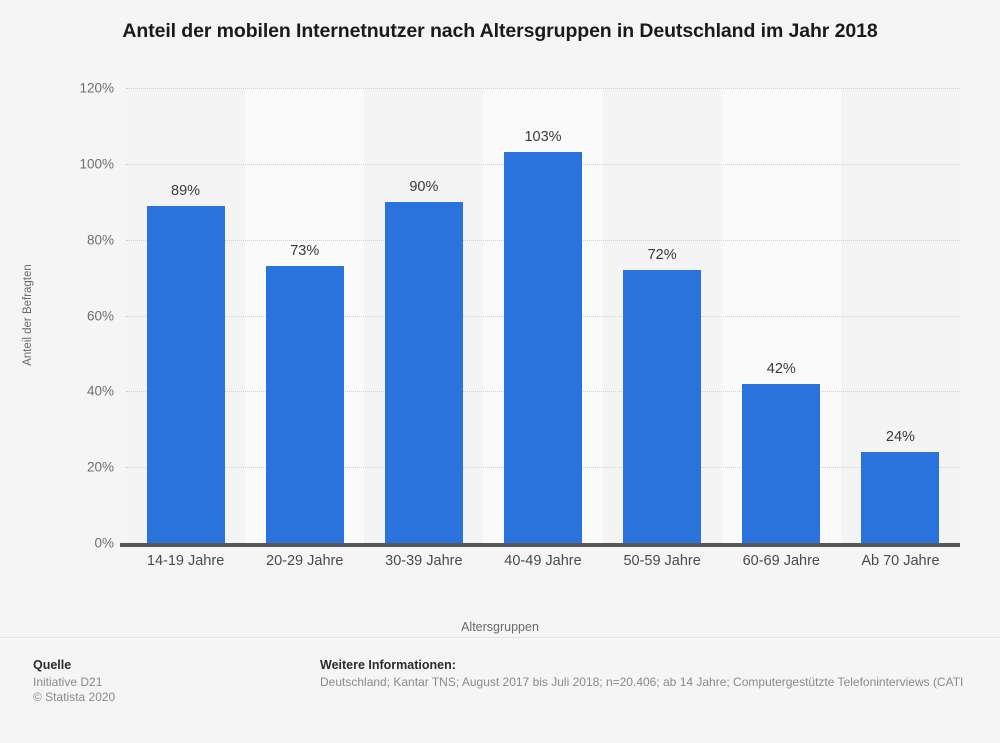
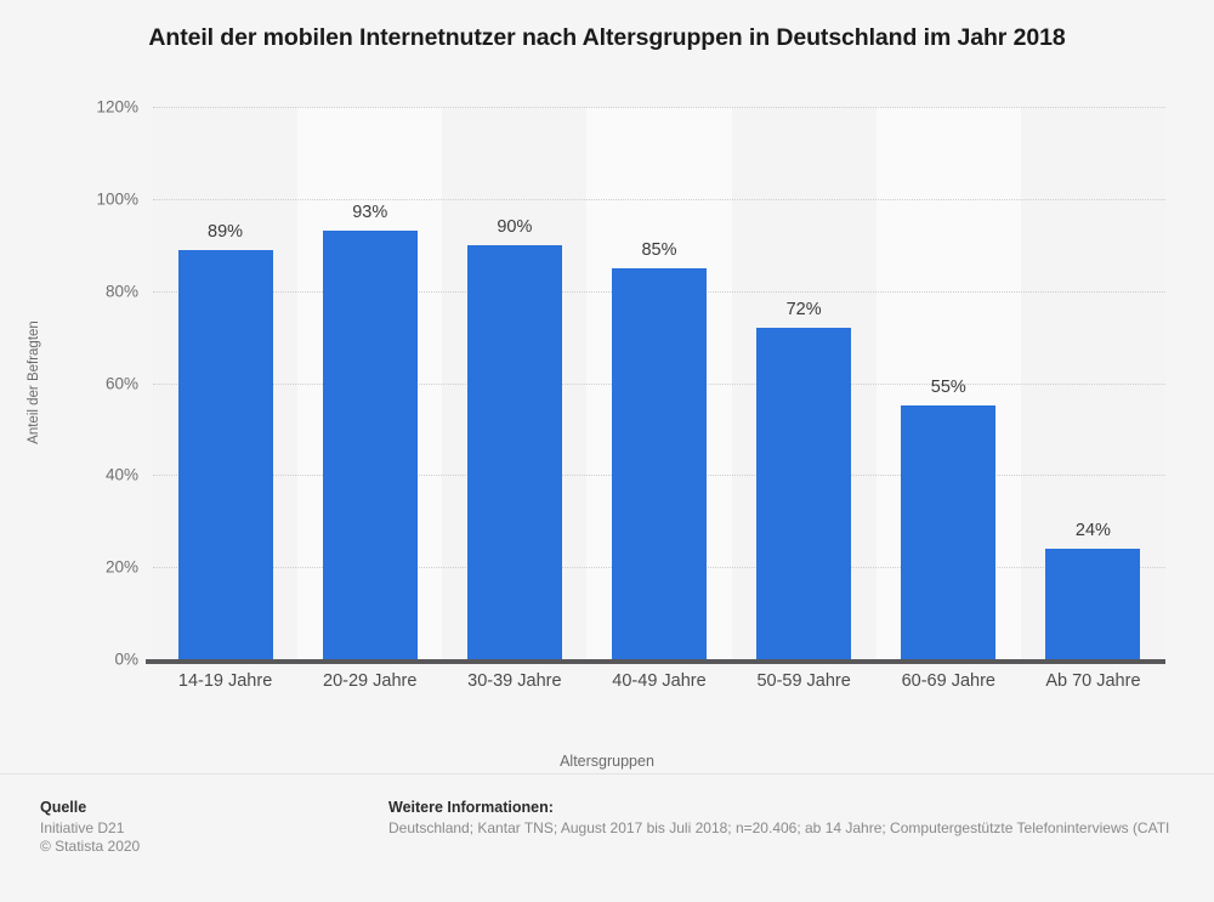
20-29 Jahre: 73% -> 93%
40-49 Jahre: 103% -> 85%
60-69 Jahre: 42% -> 55%
